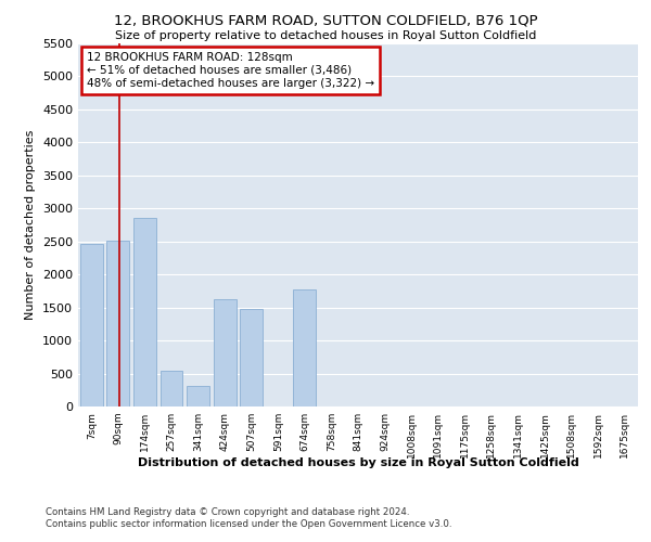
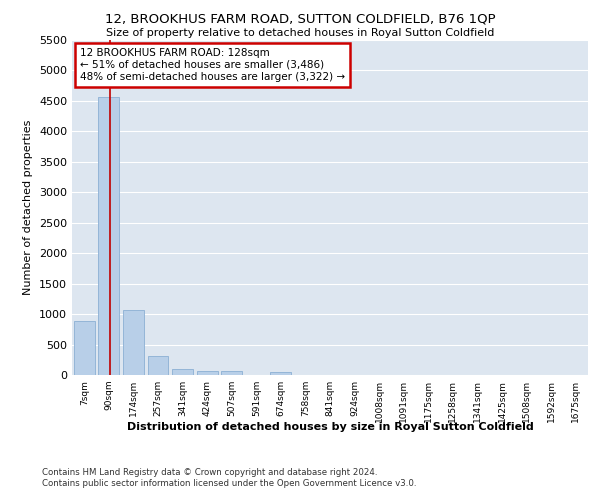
7sqm: 2460 -> 880
90sqm: 2520 -> 4560
174sqm: 2860 -> 1060
257sqm: 540 -> 300
341sqm: 320 -> 100
424sqm: 1620 -> 70
507sqm: 1480 -> 60
674sqm: 1780 -> 60
